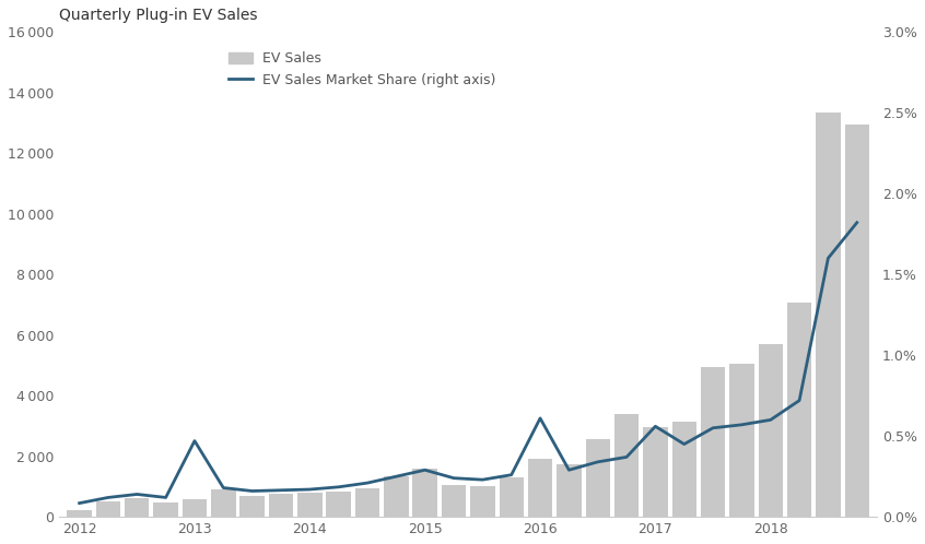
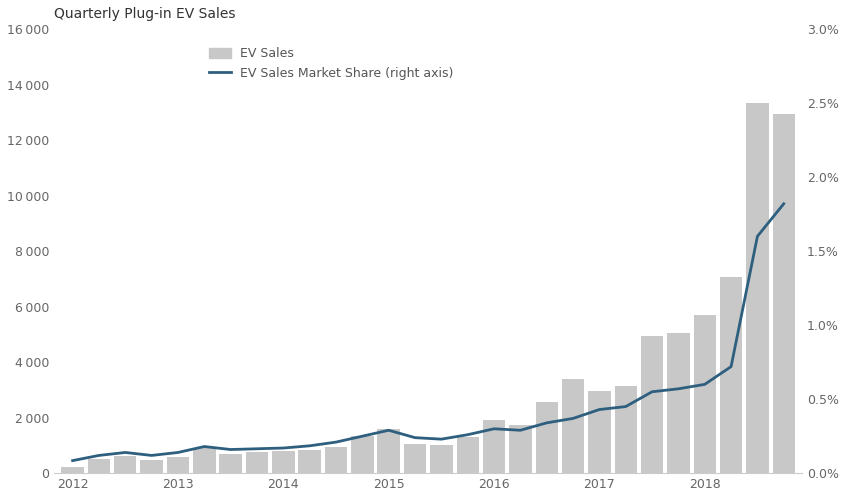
EV Sales Market Share (right axis)/2013: 0.47% -> 0.14%
EV Sales Market Share (right axis)/2016: 0.61% -> 0.30%
EV Sales Market Share (right axis)/2017: 0.56% -> 0.43%
